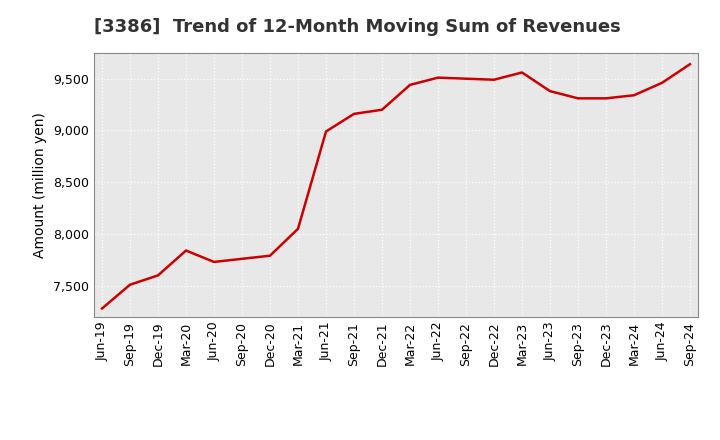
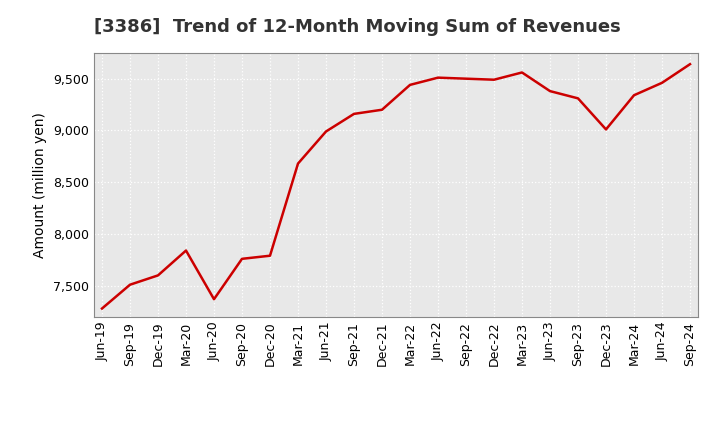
Jun-20: 7,730 -> 7,370
Mar-21: 8,050 -> 8,680
Dec-23: 9,310 -> 9,010
